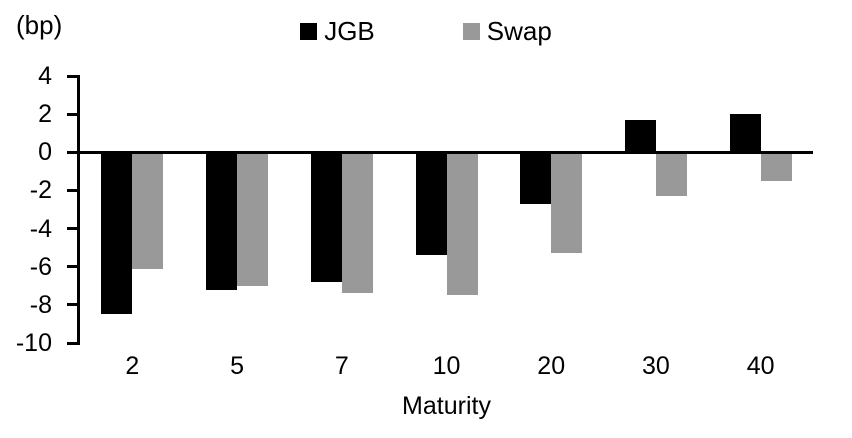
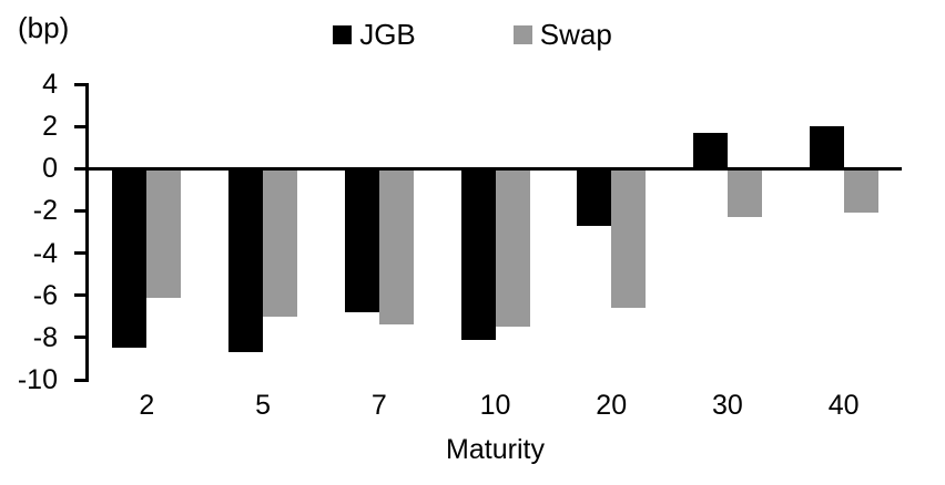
JGB/5: -7.2 -> -8.7
JGB/10: -5.4 -> -8.1
Swap/20: -5.3 -> -6.6
Swap/40: -1.5 -> -2.1
